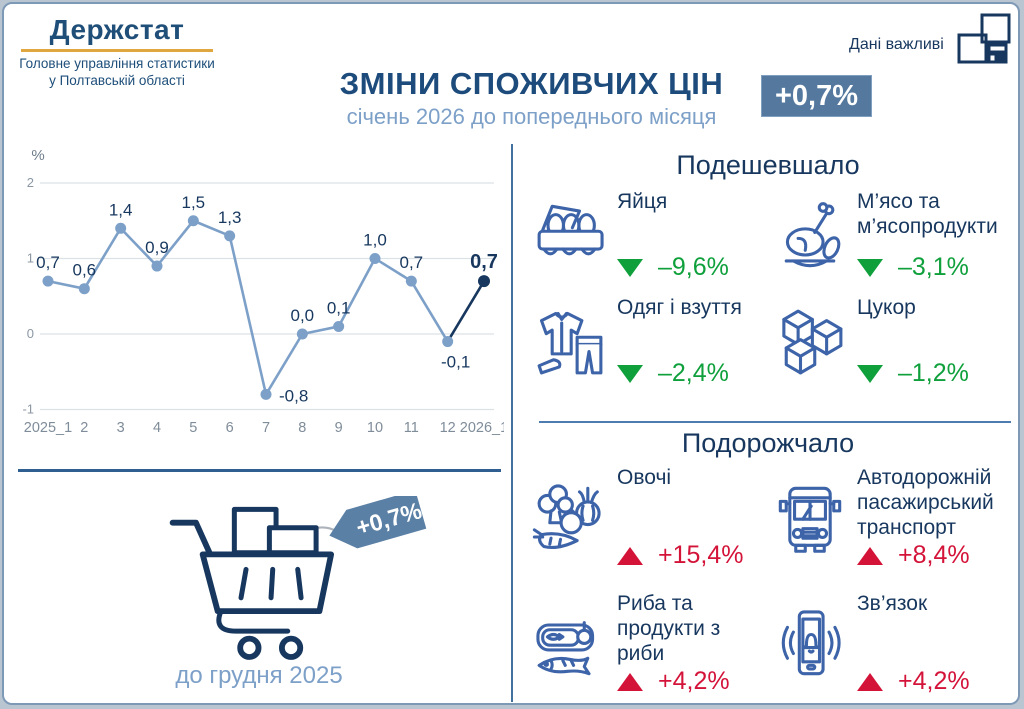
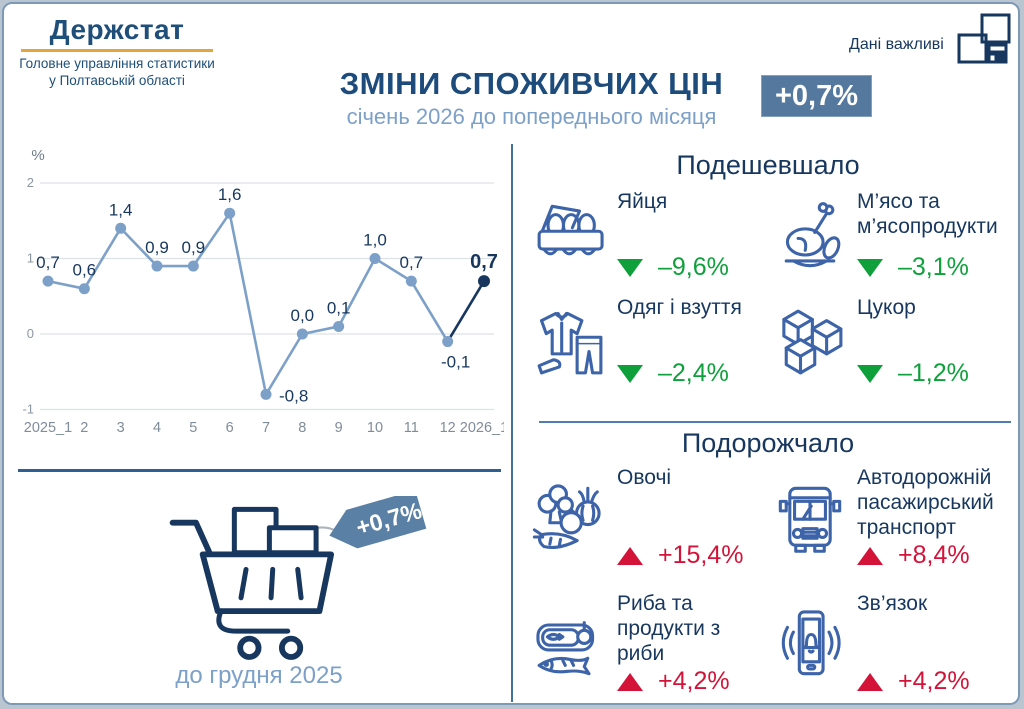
5: 1,5 -> 0,9
6: 1,3 -> 1,6
